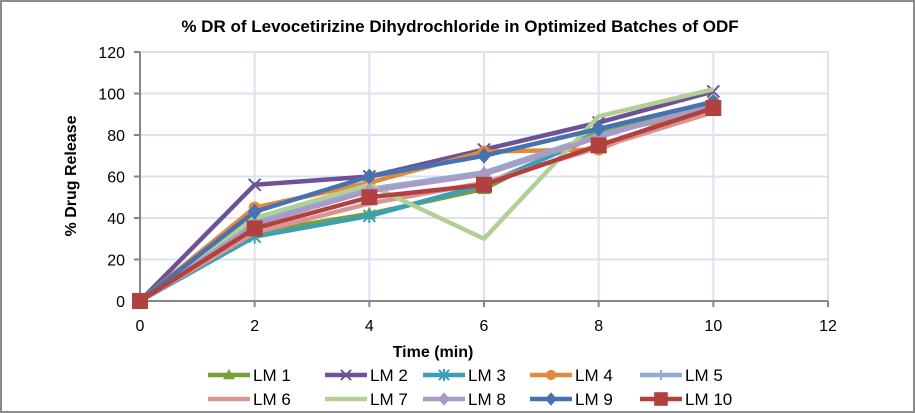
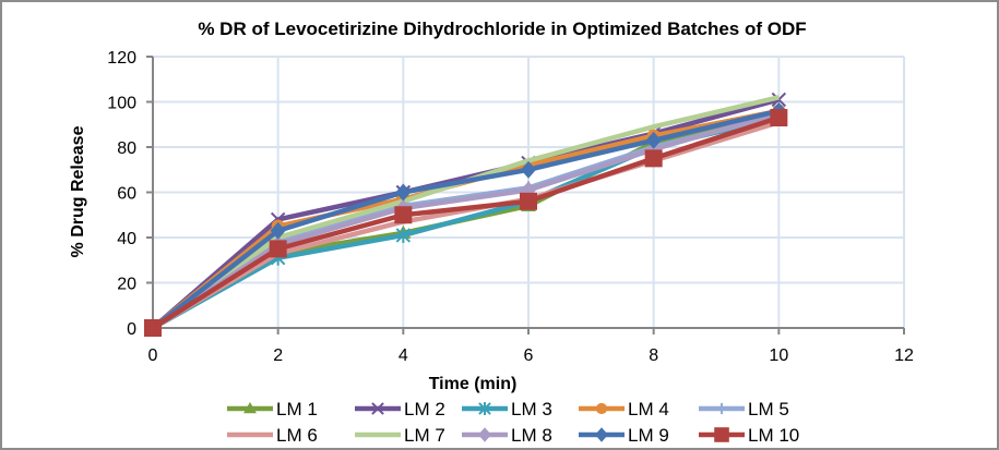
LM 2/2: 56 -> 48
LM 7/6: 30 -> 74
LM 4/8: 73 -> 85
